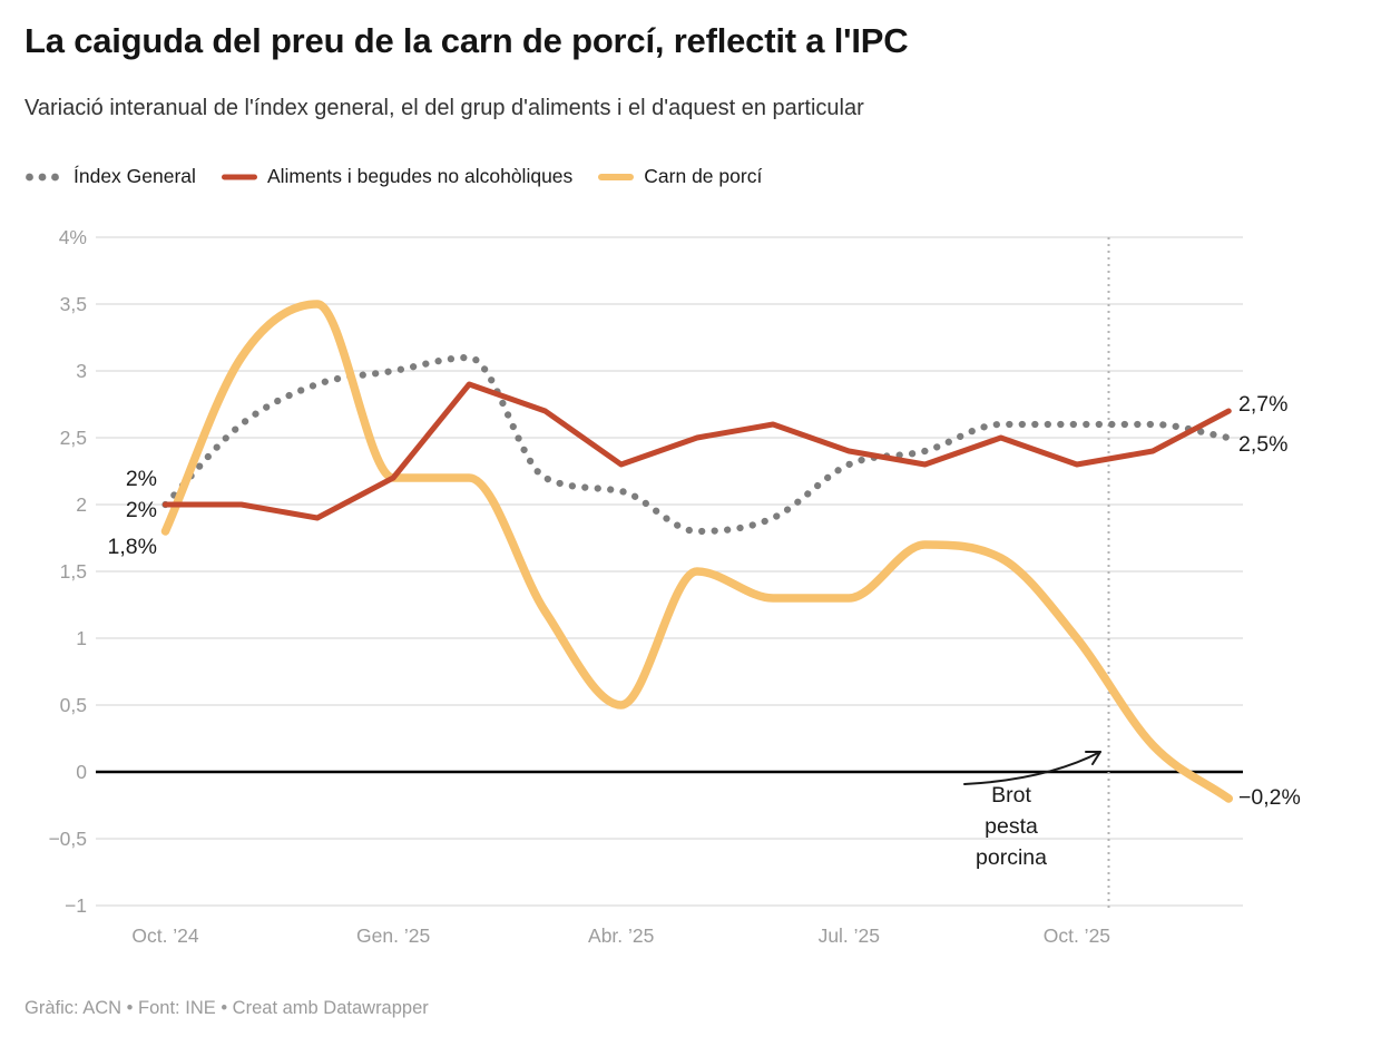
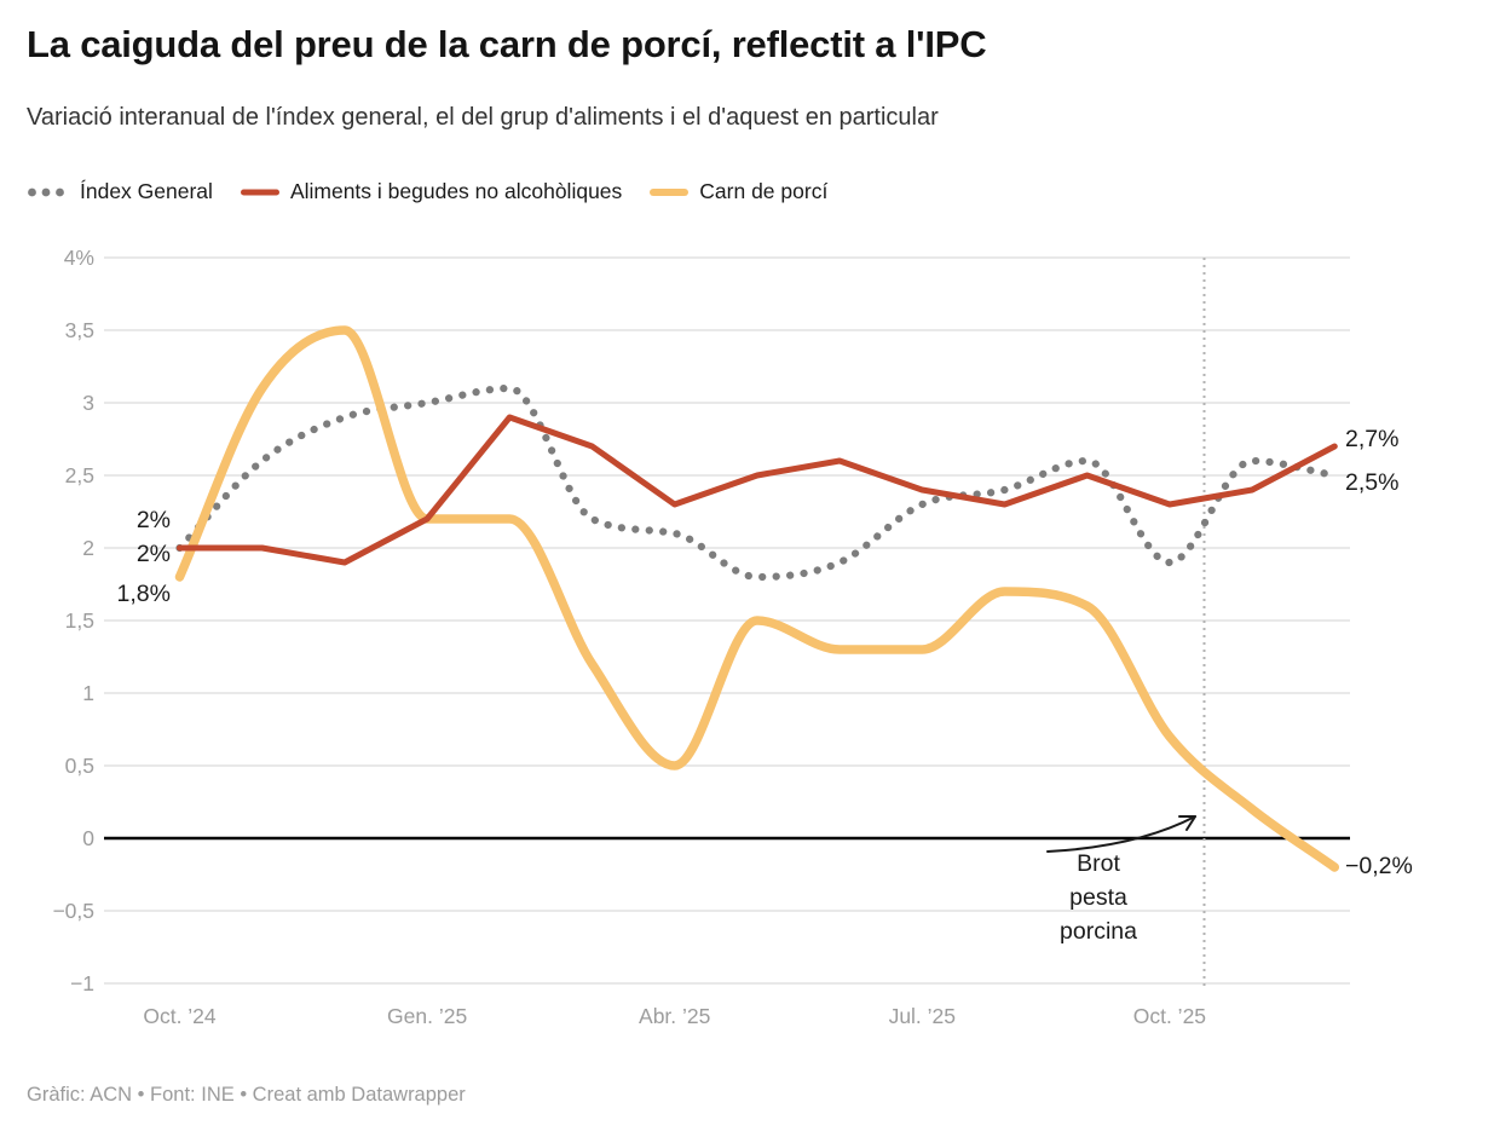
Índex General/Oct. ’25: 2.6% -> 1.9%
Carn de porcí/Oct. ’25: 1.0% -> 0.7%
